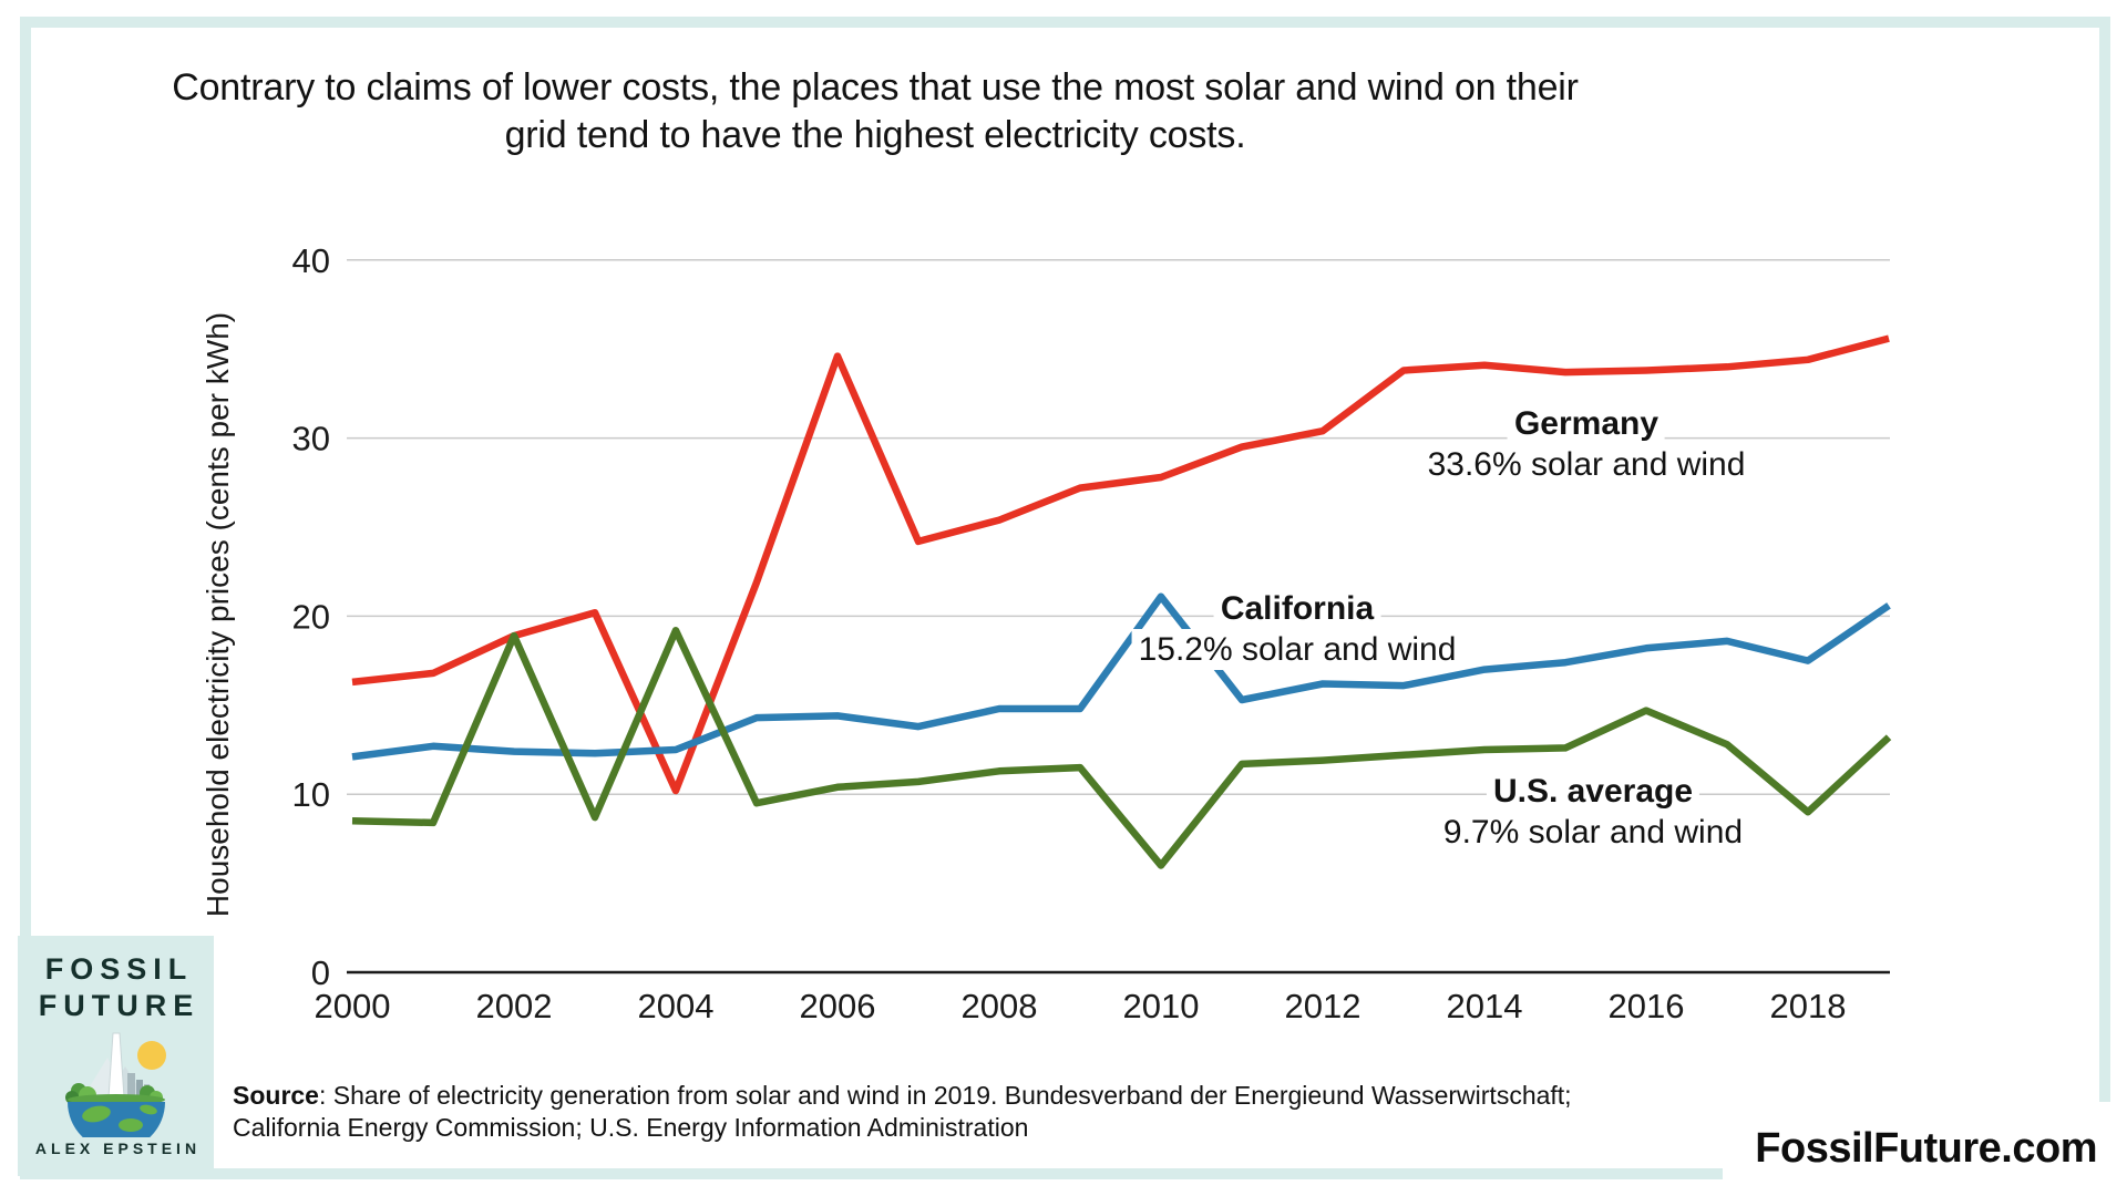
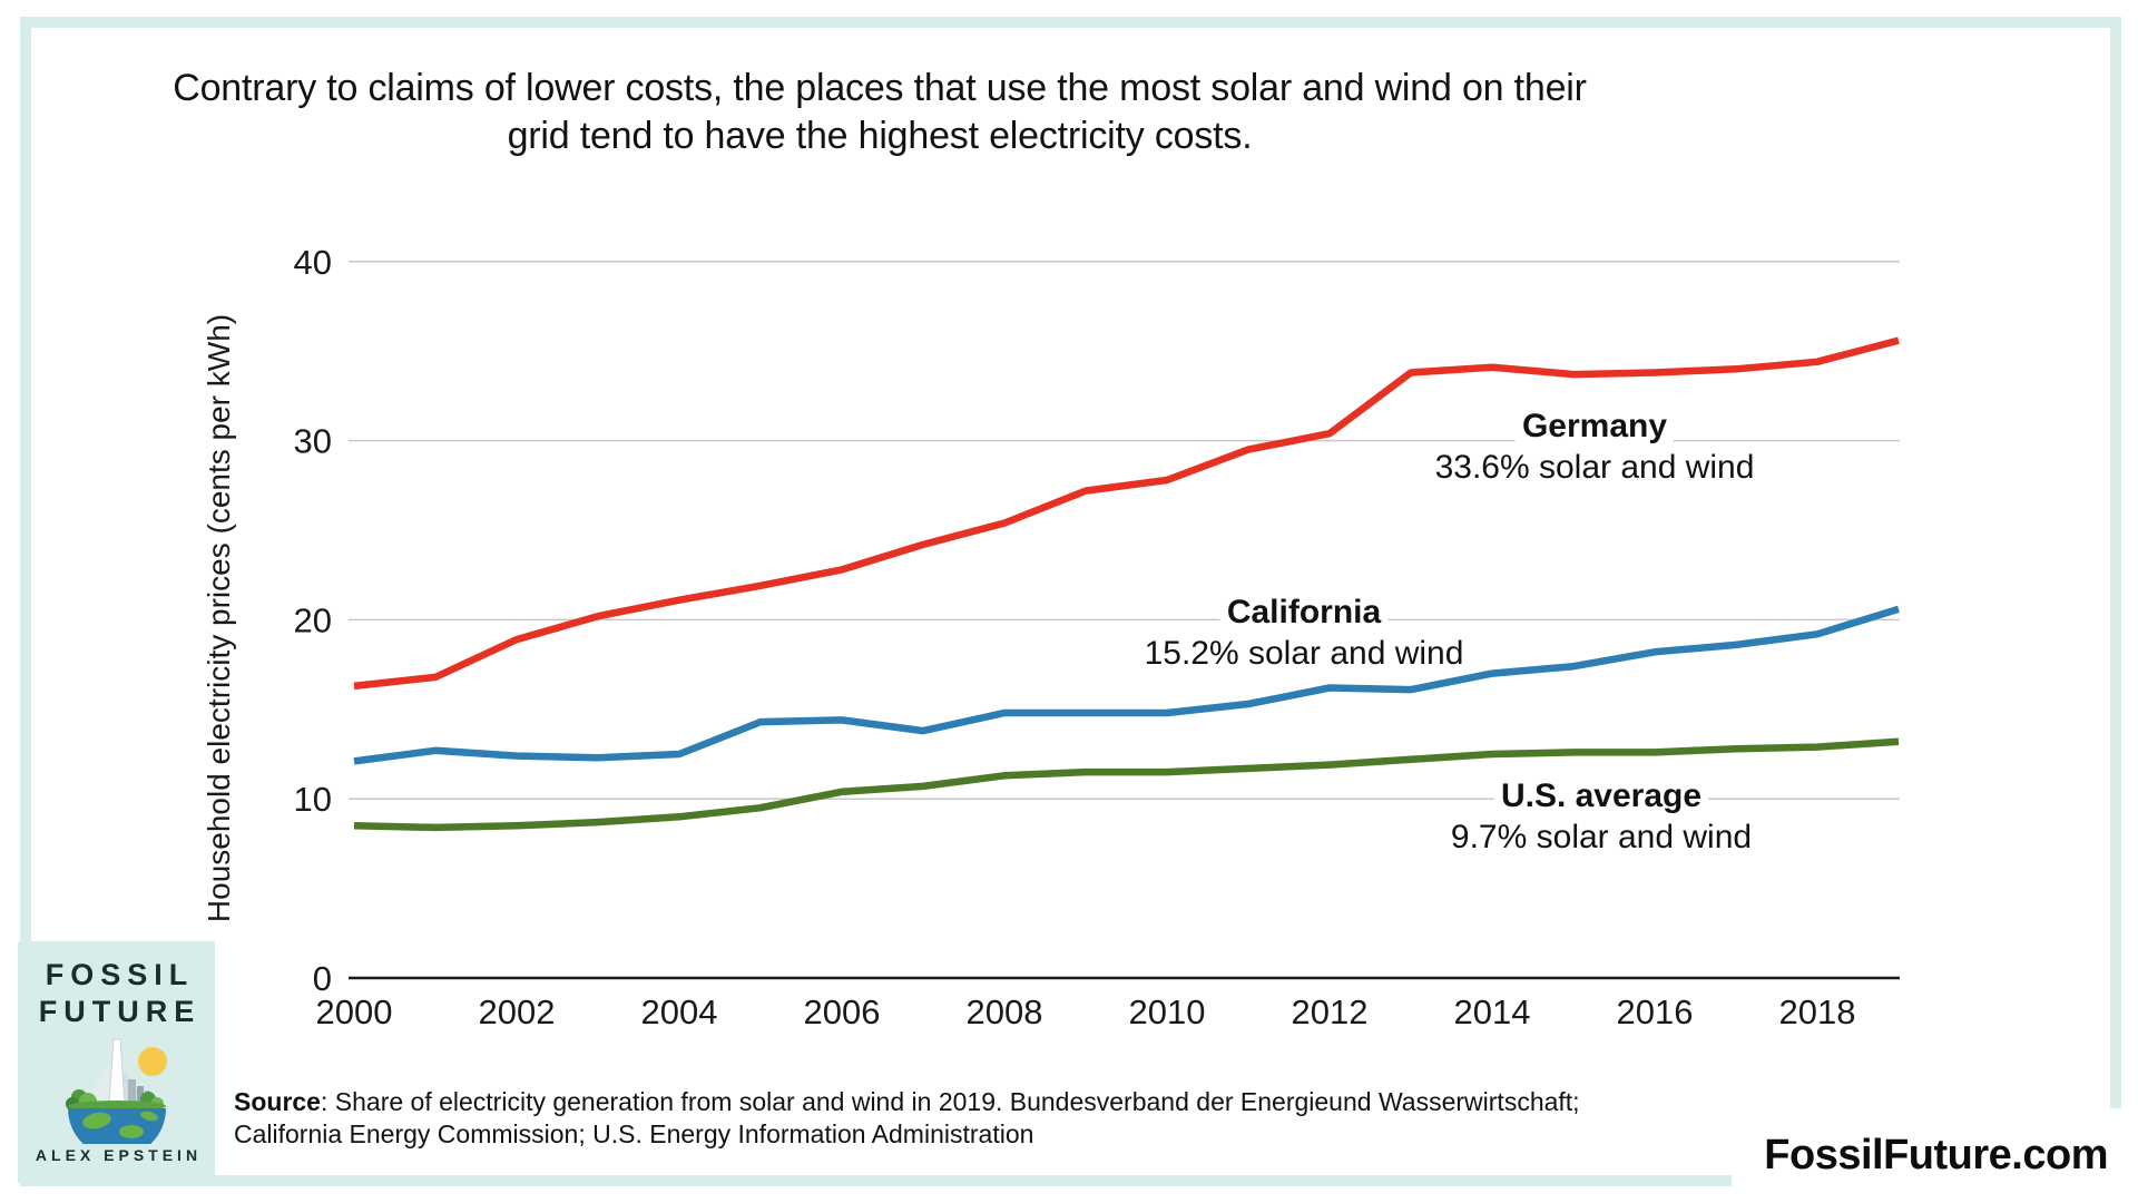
U.S. average/2002: 18.9 -> 8.5
Germany/2004: 10.2 -> 21.1
U.S. average/2004: 19.2 -> 9.0
Germany/2006: 34.6 -> 22.8
California/2010: 21.1 -> 14.8
U.S. average/2010: 6.0 -> 11.5
U.S. average/2016: 14.7 -> 12.6
California/2018: 17.5 -> 19.2
U.S. average/2018: 9.0 -> 12.9
